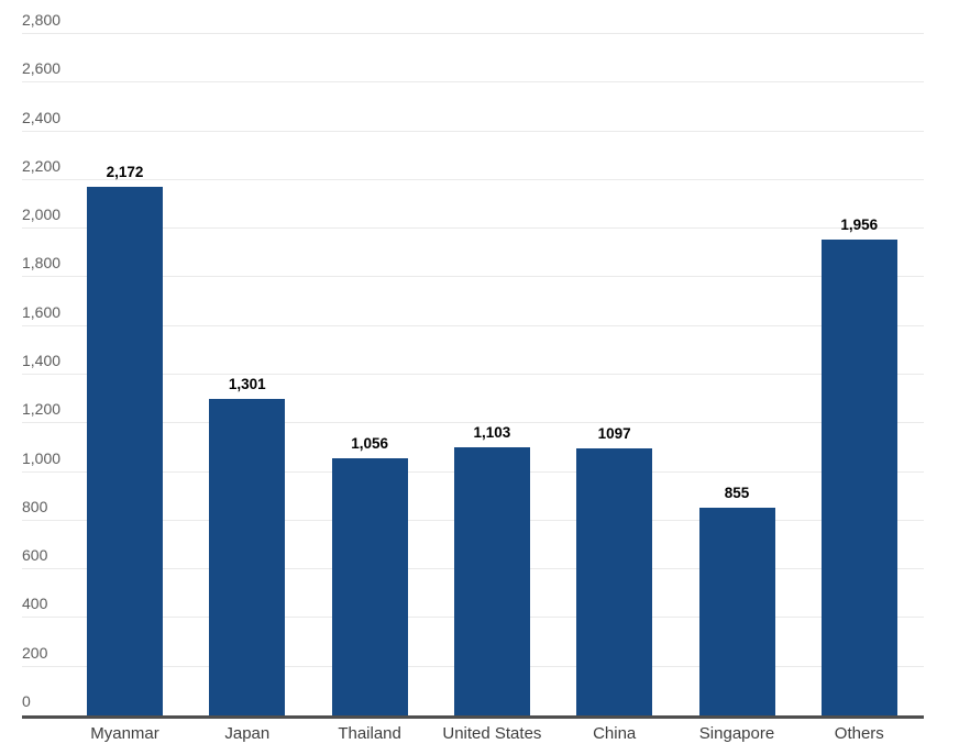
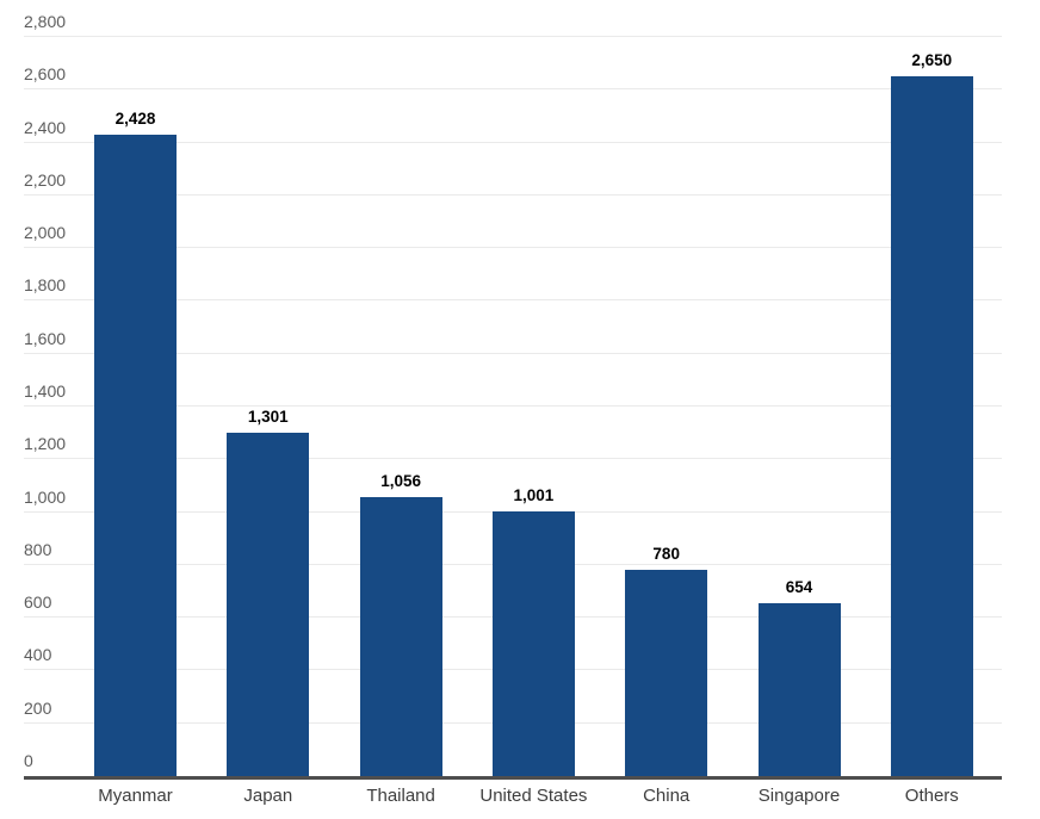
Myanmar: 2,172 -> 2,428
United States: 1,103 -> 1,001
China: 1097 -> 780
Singapore: 855 -> 654
Others: 1,956 -> 2,650
